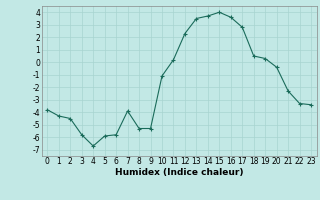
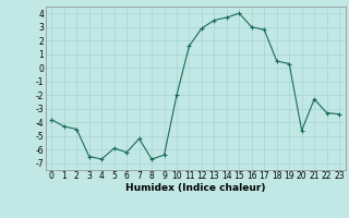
3: -5.8 -> -6.5
6: -5.8 -> -6.2
7: -3.9 -> -5.2
8: -5.3 -> -6.7
9: -5.3 -> -6.4
10: -1.1 -> -2.0
11: 0.2 -> 1.6
12: 2.3 -> 2.9
16: 3.6 -> 3.0
20: -0.4 -> -4.6
